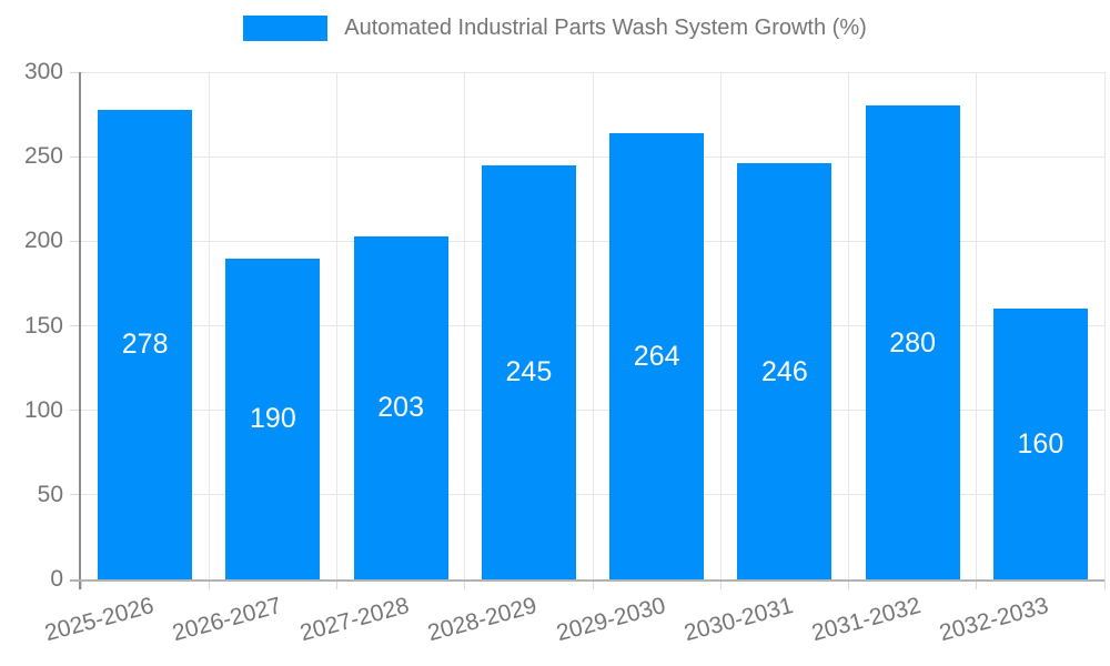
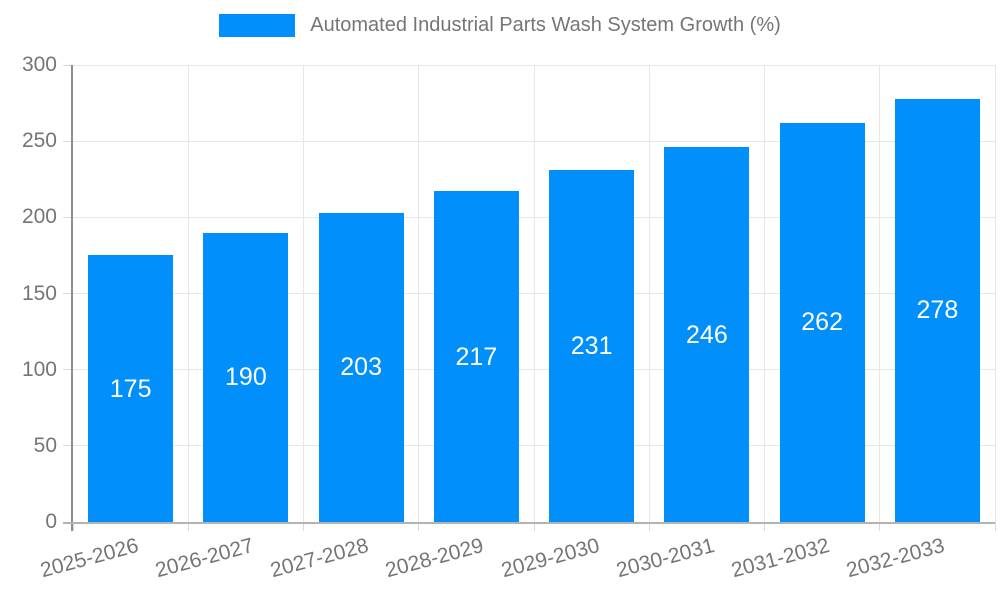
2025-2026: 278 -> 175
2028-2029: 245 -> 217
2029-2030: 264 -> 231
2031-2032: 280 -> 262
2032-2033: 160 -> 278
